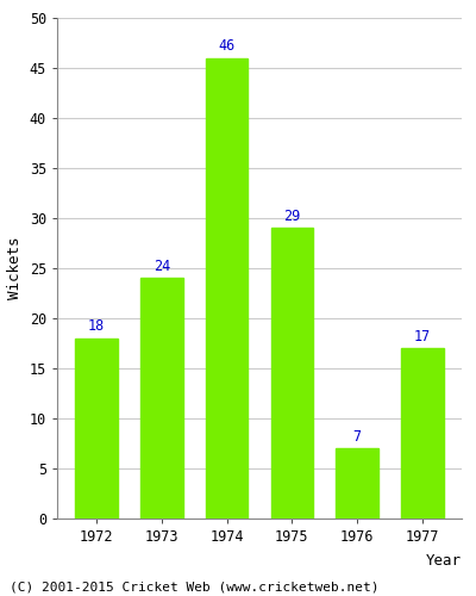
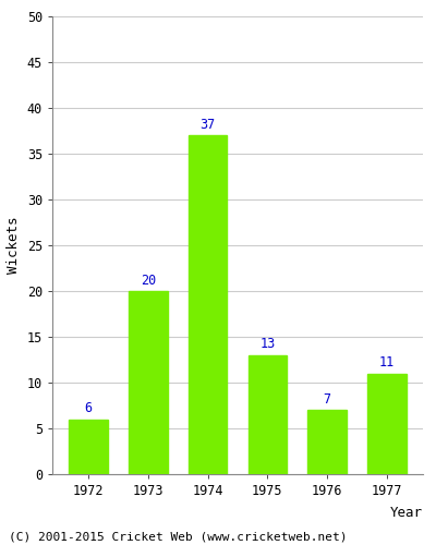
1972: 18 -> 6
1973: 24 -> 20
1974: 46 -> 37
1975: 29 -> 13
1977: 17 -> 11
